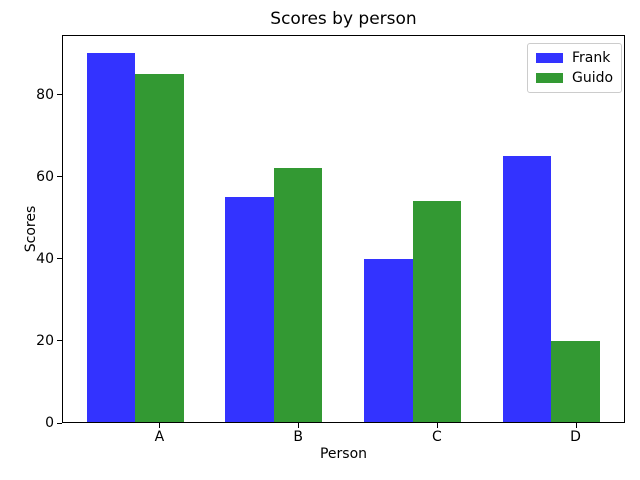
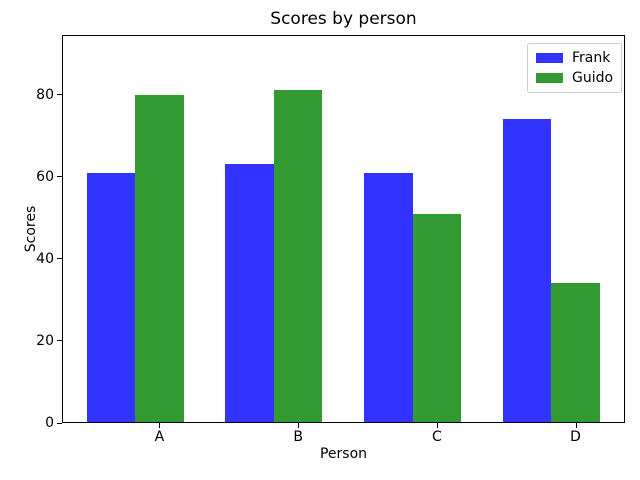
Frank/A: 90 -> 61
Guido/A: 85 -> 80
Frank/B: 55 -> 63
Guido/B: 62 -> 81
Frank/C: 40 -> 61
Guido/C: 54 -> 51
Frank/D: 65 -> 74
Guido/D: 20 -> 34
